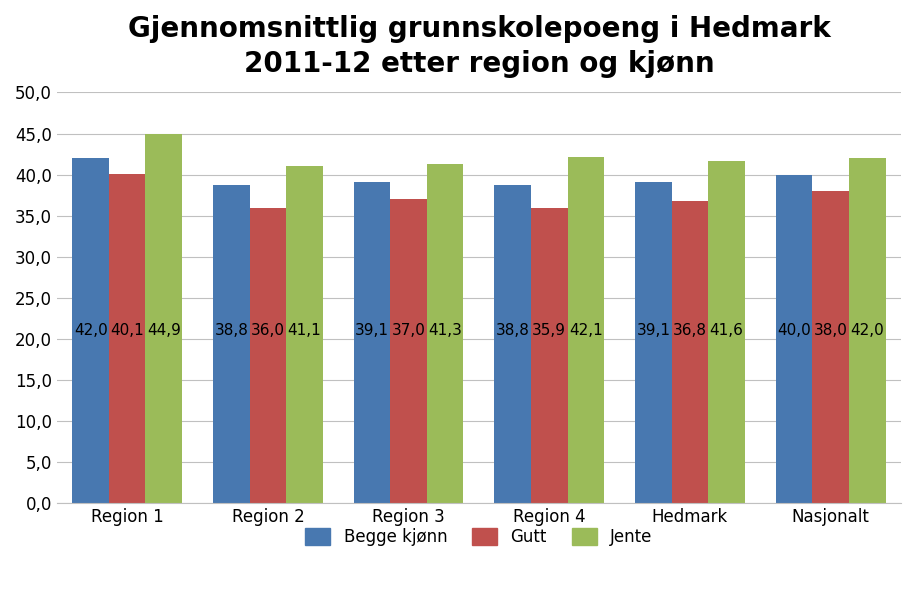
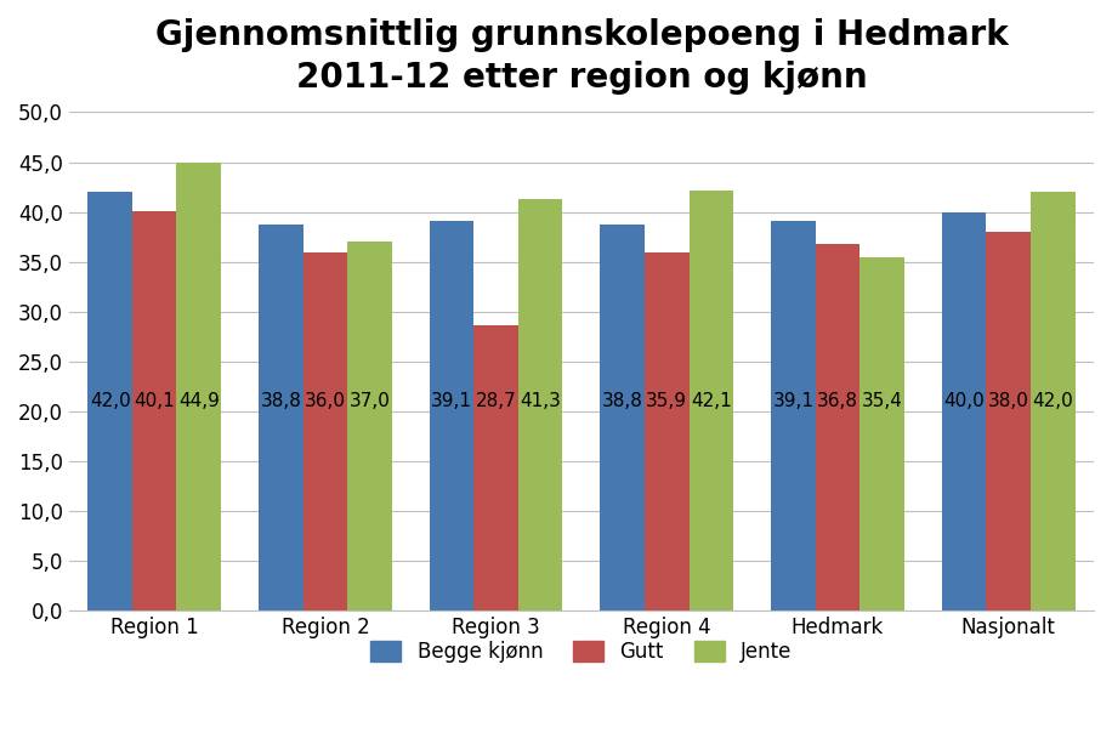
Jente/Region 2: 41,1 -> 37,0
Gutt/Region 3: 37,0 -> 28,7
Jente/Hedmark: 41,6 -> 35,4
